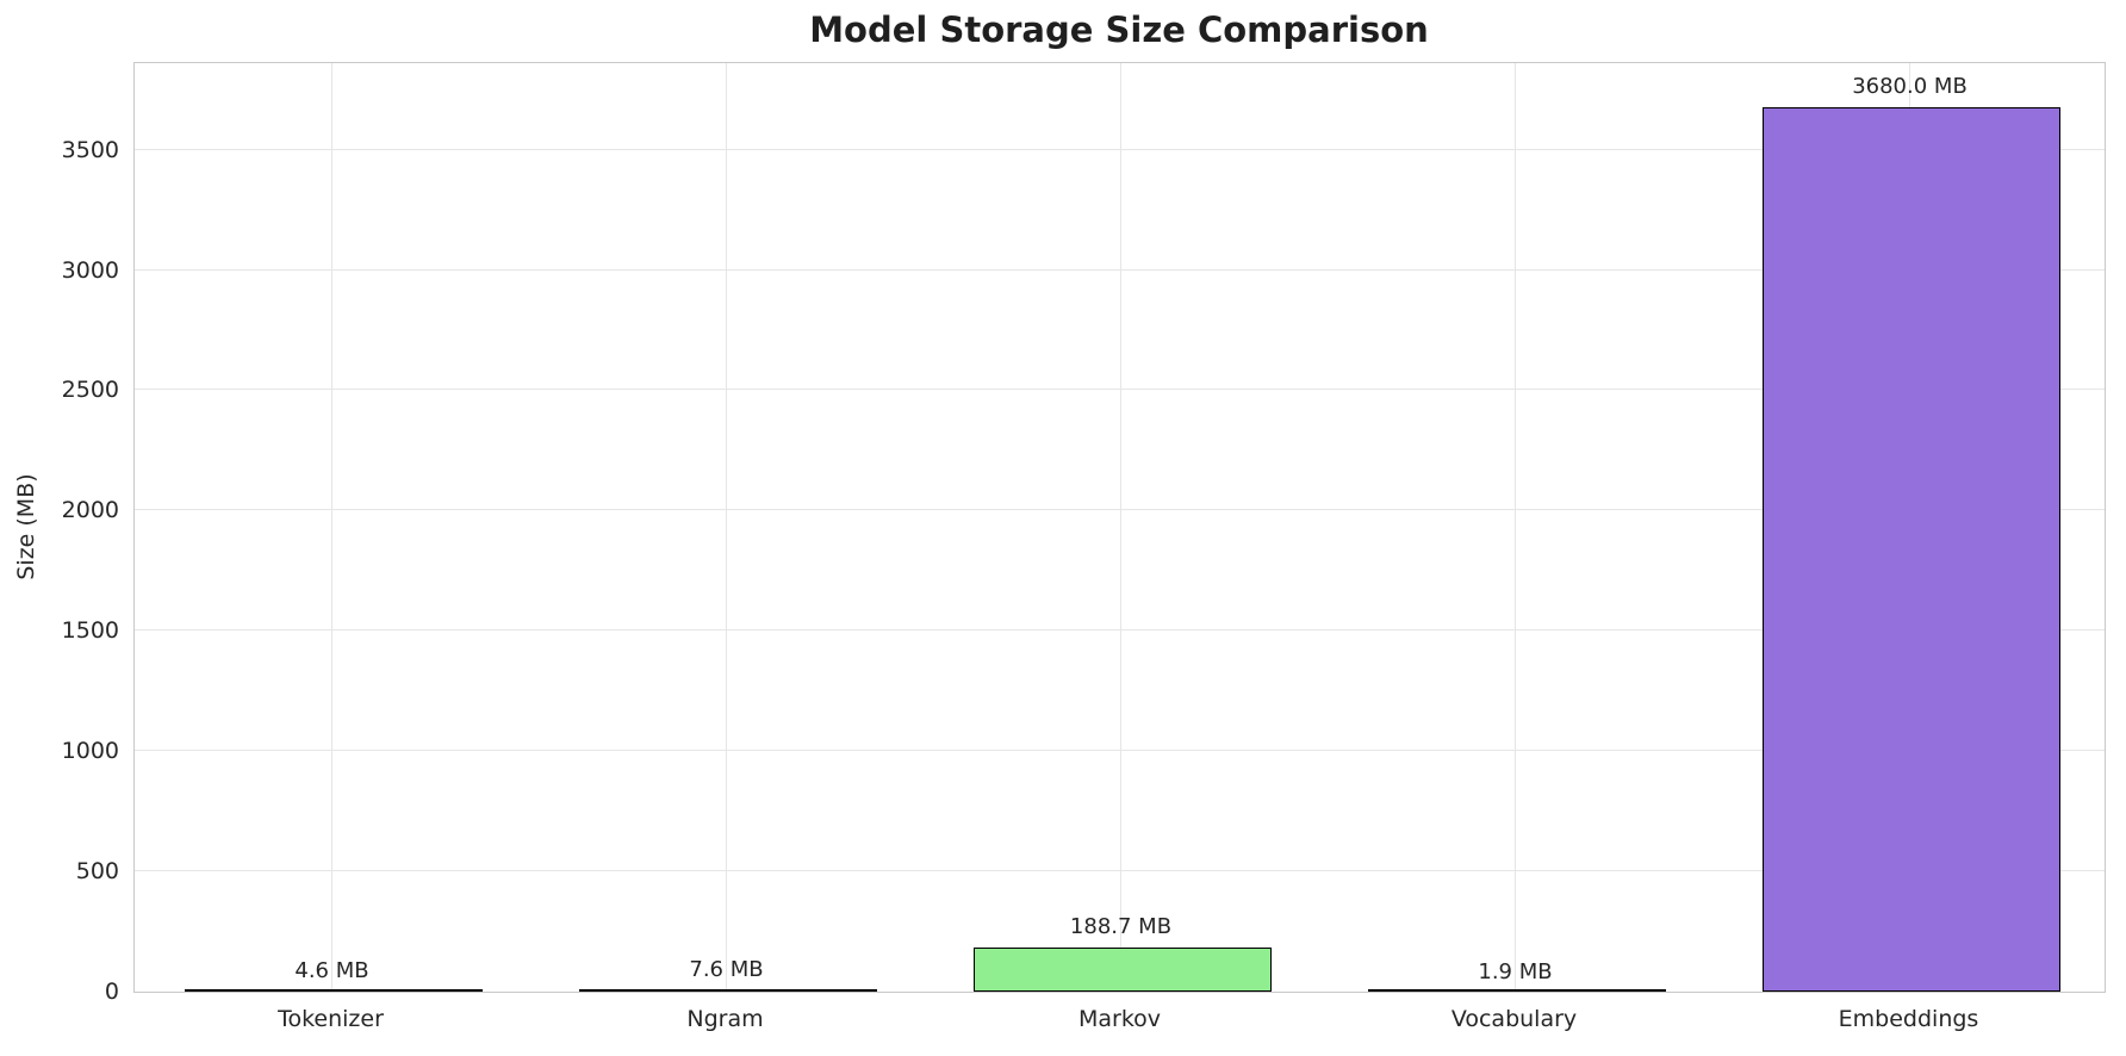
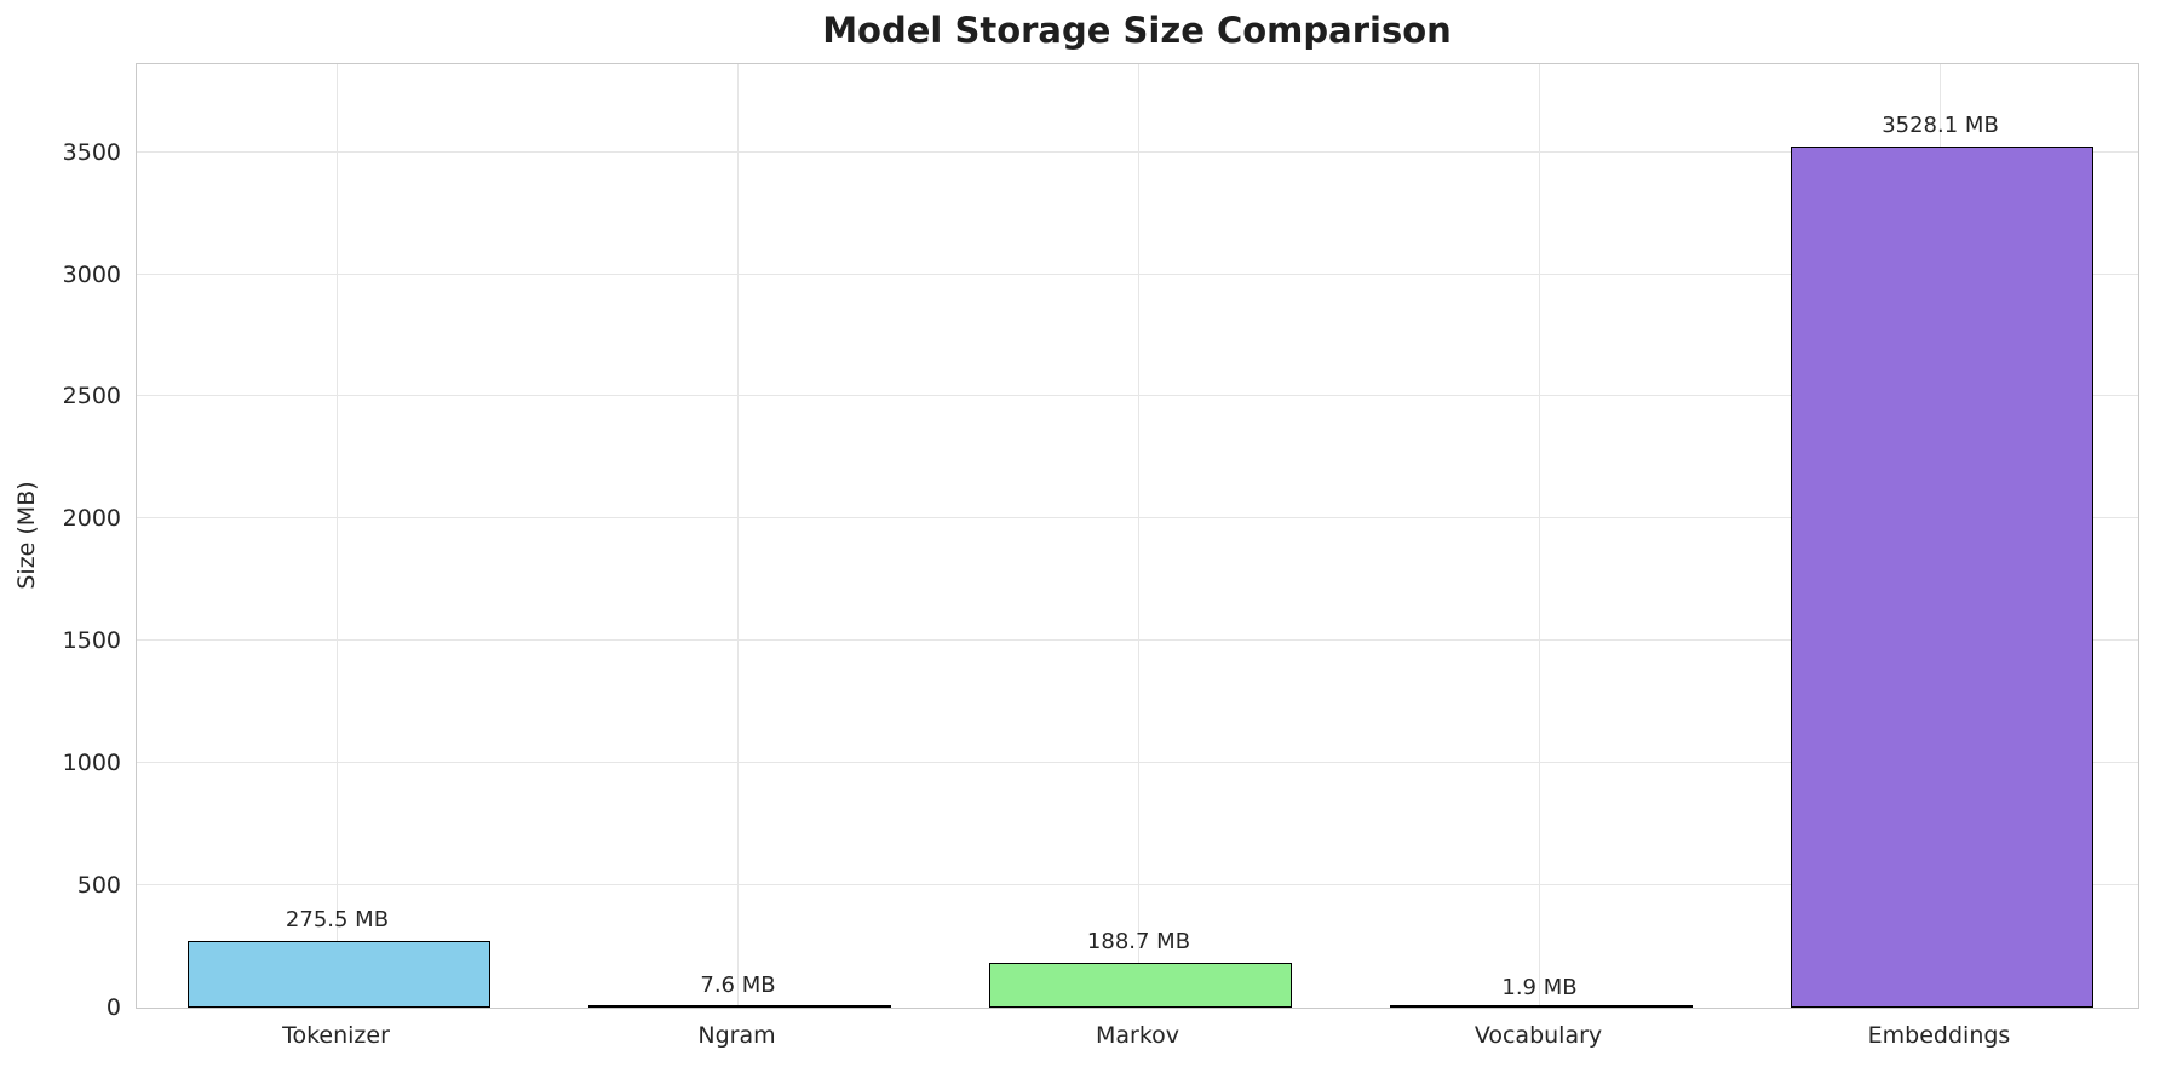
Tokenizer: 4.6 -> 275.5
Embeddings: 3680.0 -> 3528.1
